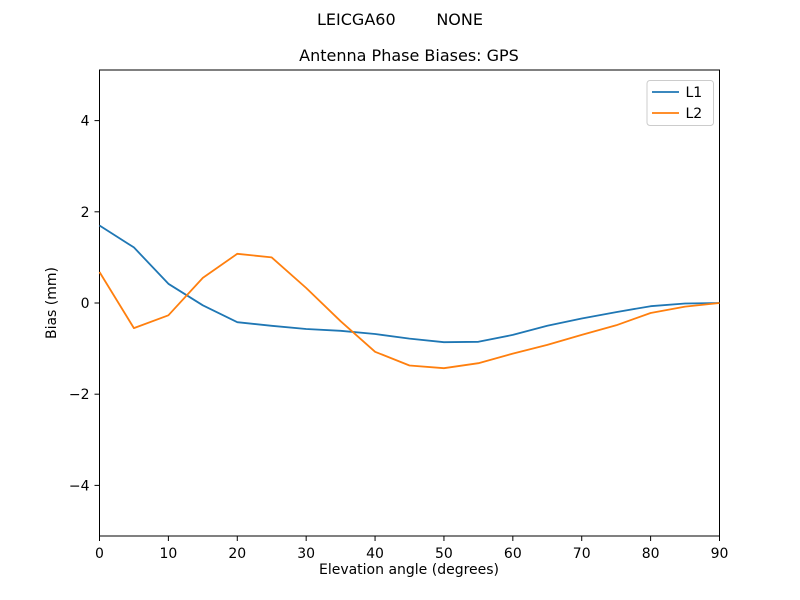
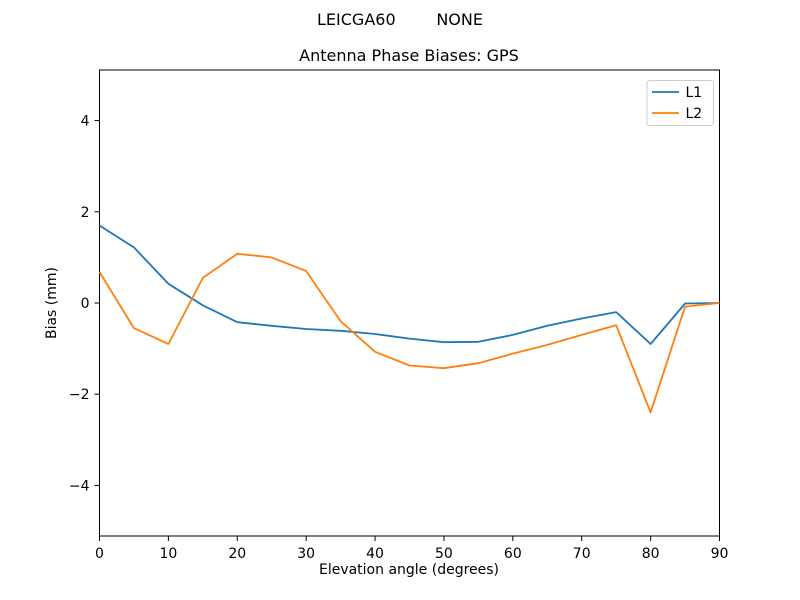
L2/10: -0.3 -> -0.9
L2/30: 0.3 -> 0.7
L1/80: -0.1 -> -0.9
L2/80: -0.2 -> -2.4
